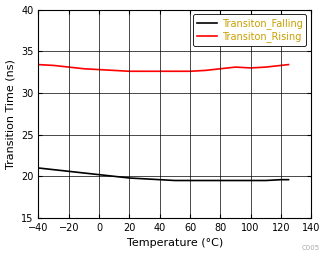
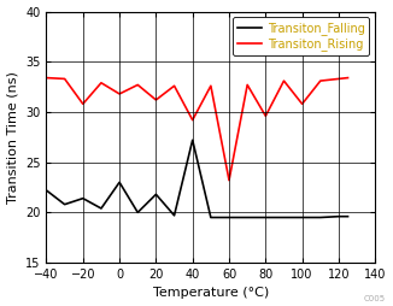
Transiton_Falling/−40: 21.0 -> 22.2
Transiton_Falling/−20: 20.6 -> 21.4
Transiton_Rising/−20: 33.1 -> 30.8
Transiton_Falling/0: 20.2 -> 23.0
Transiton_Rising/0: 32.8 -> 31.8
Transiton_Falling/20: 19.8 -> 21.8
Transiton_Rising/20: 32.6 -> 31.2
Transiton_Falling/40: 19.6 -> 27.2
Transiton_Rising/40: 32.6 -> 29.2
Transiton_Rising/60: 32.6 -> 23.2
Transiton_Rising/80: 32.9 -> 29.6
Transiton_Rising/100: 33.0 -> 30.8
